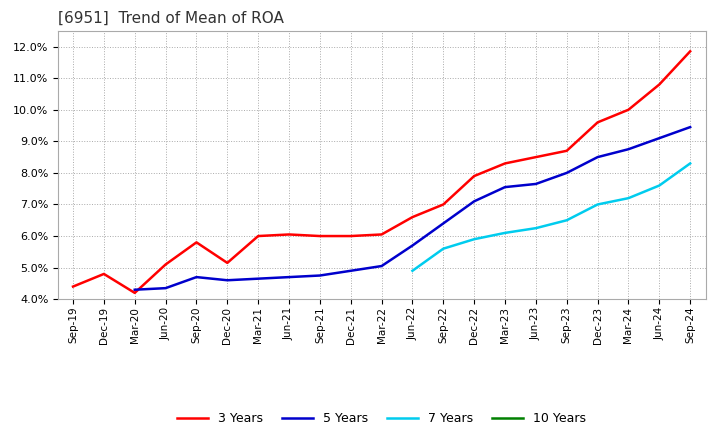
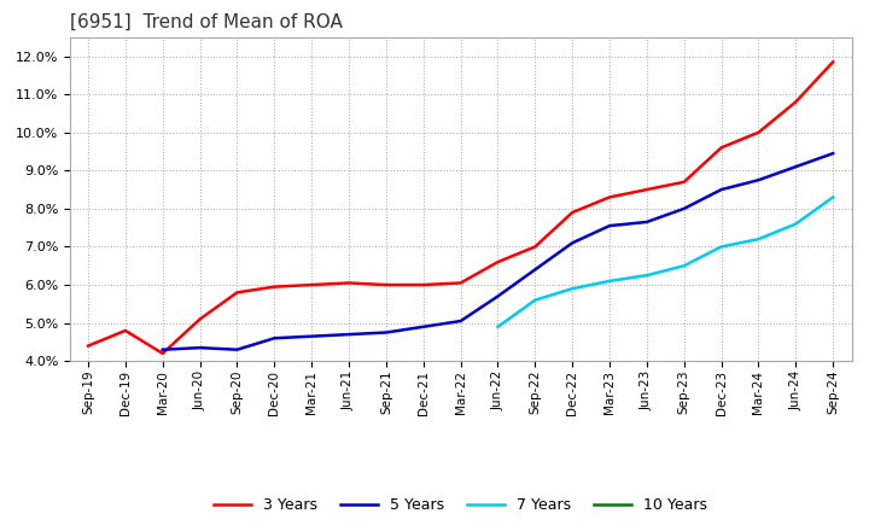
5 Years/Sep-20: 4.70% -> 4.30%
3 Years/Dec-20: 5.15% -> 5.95%
